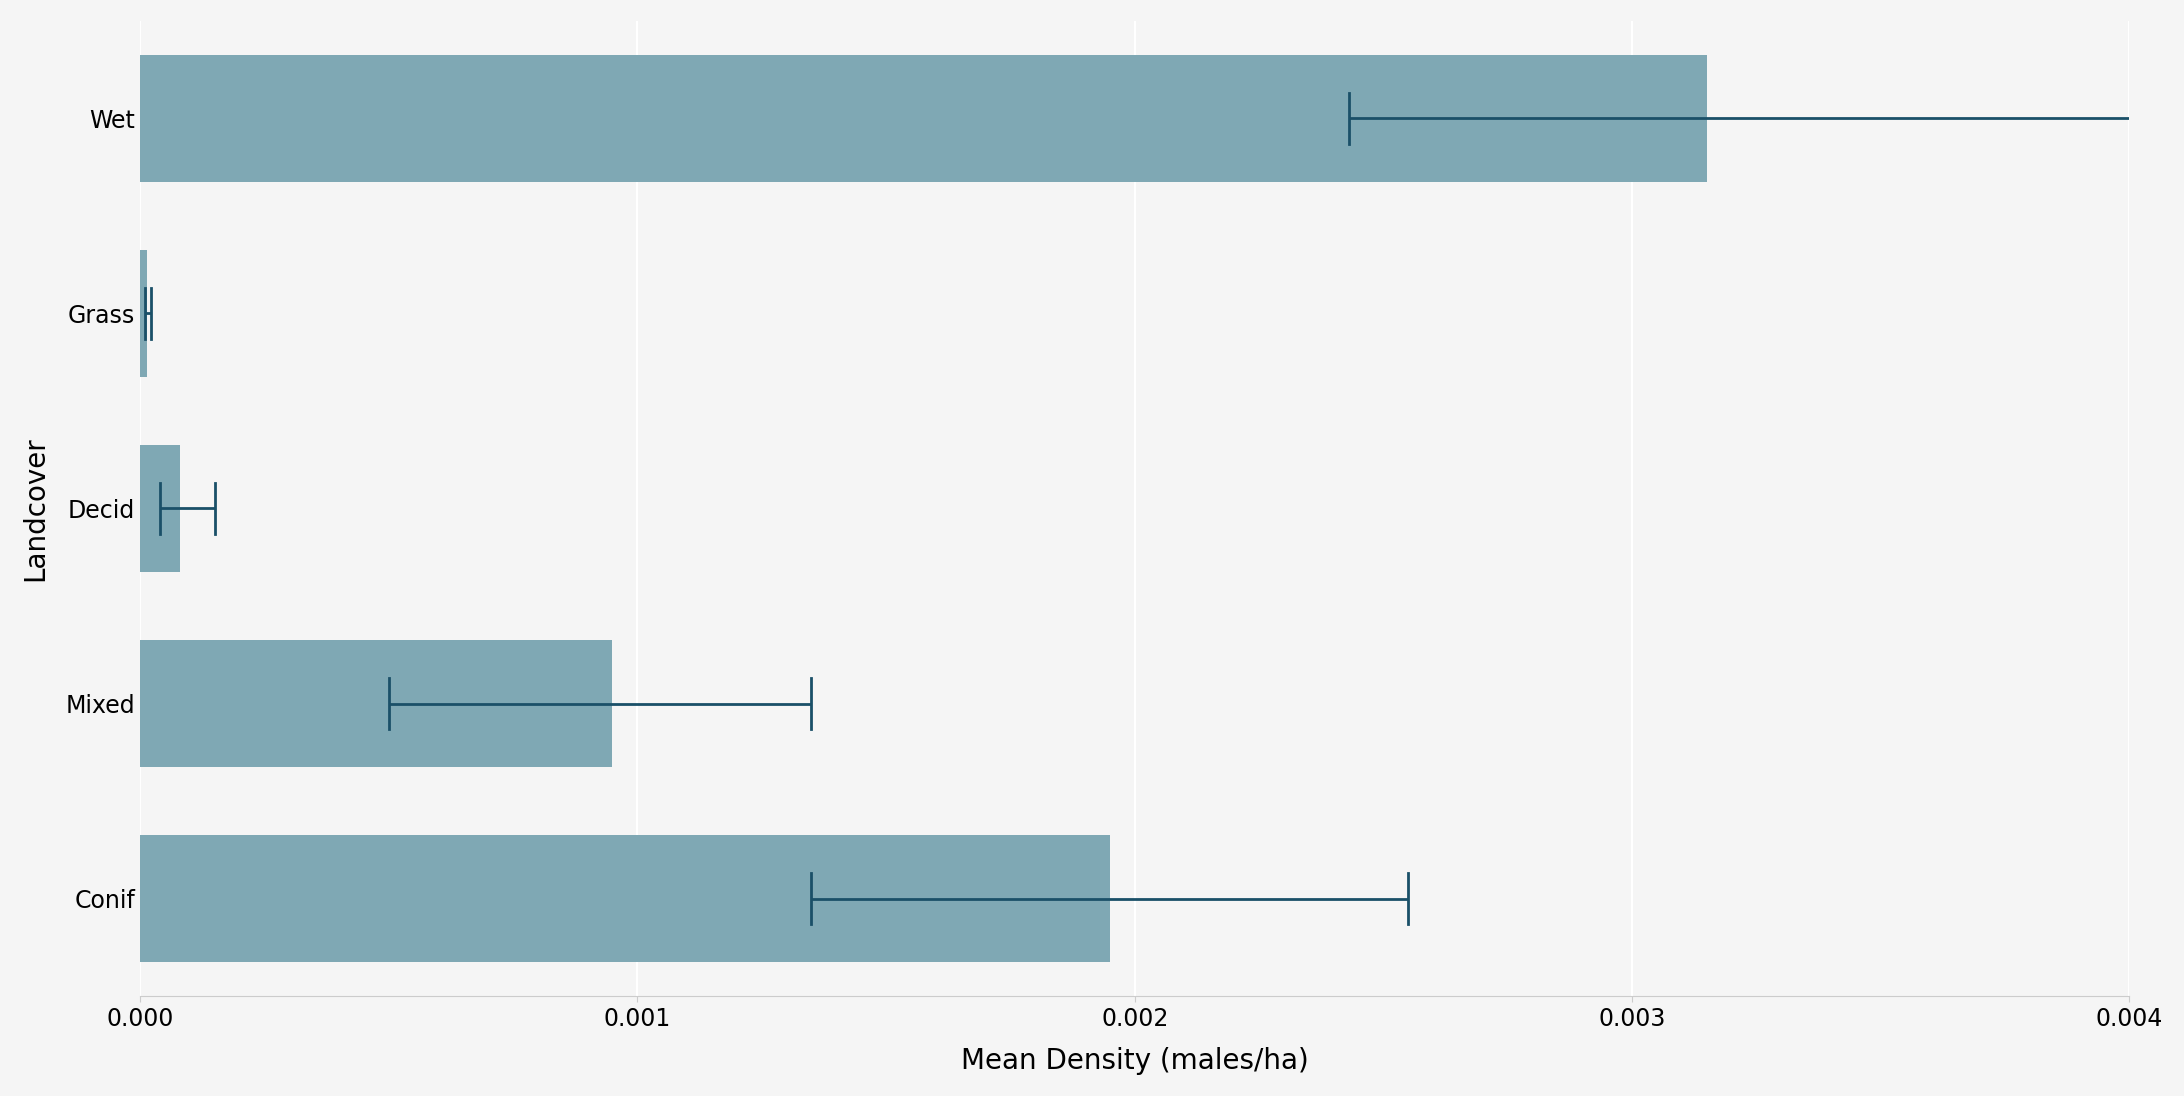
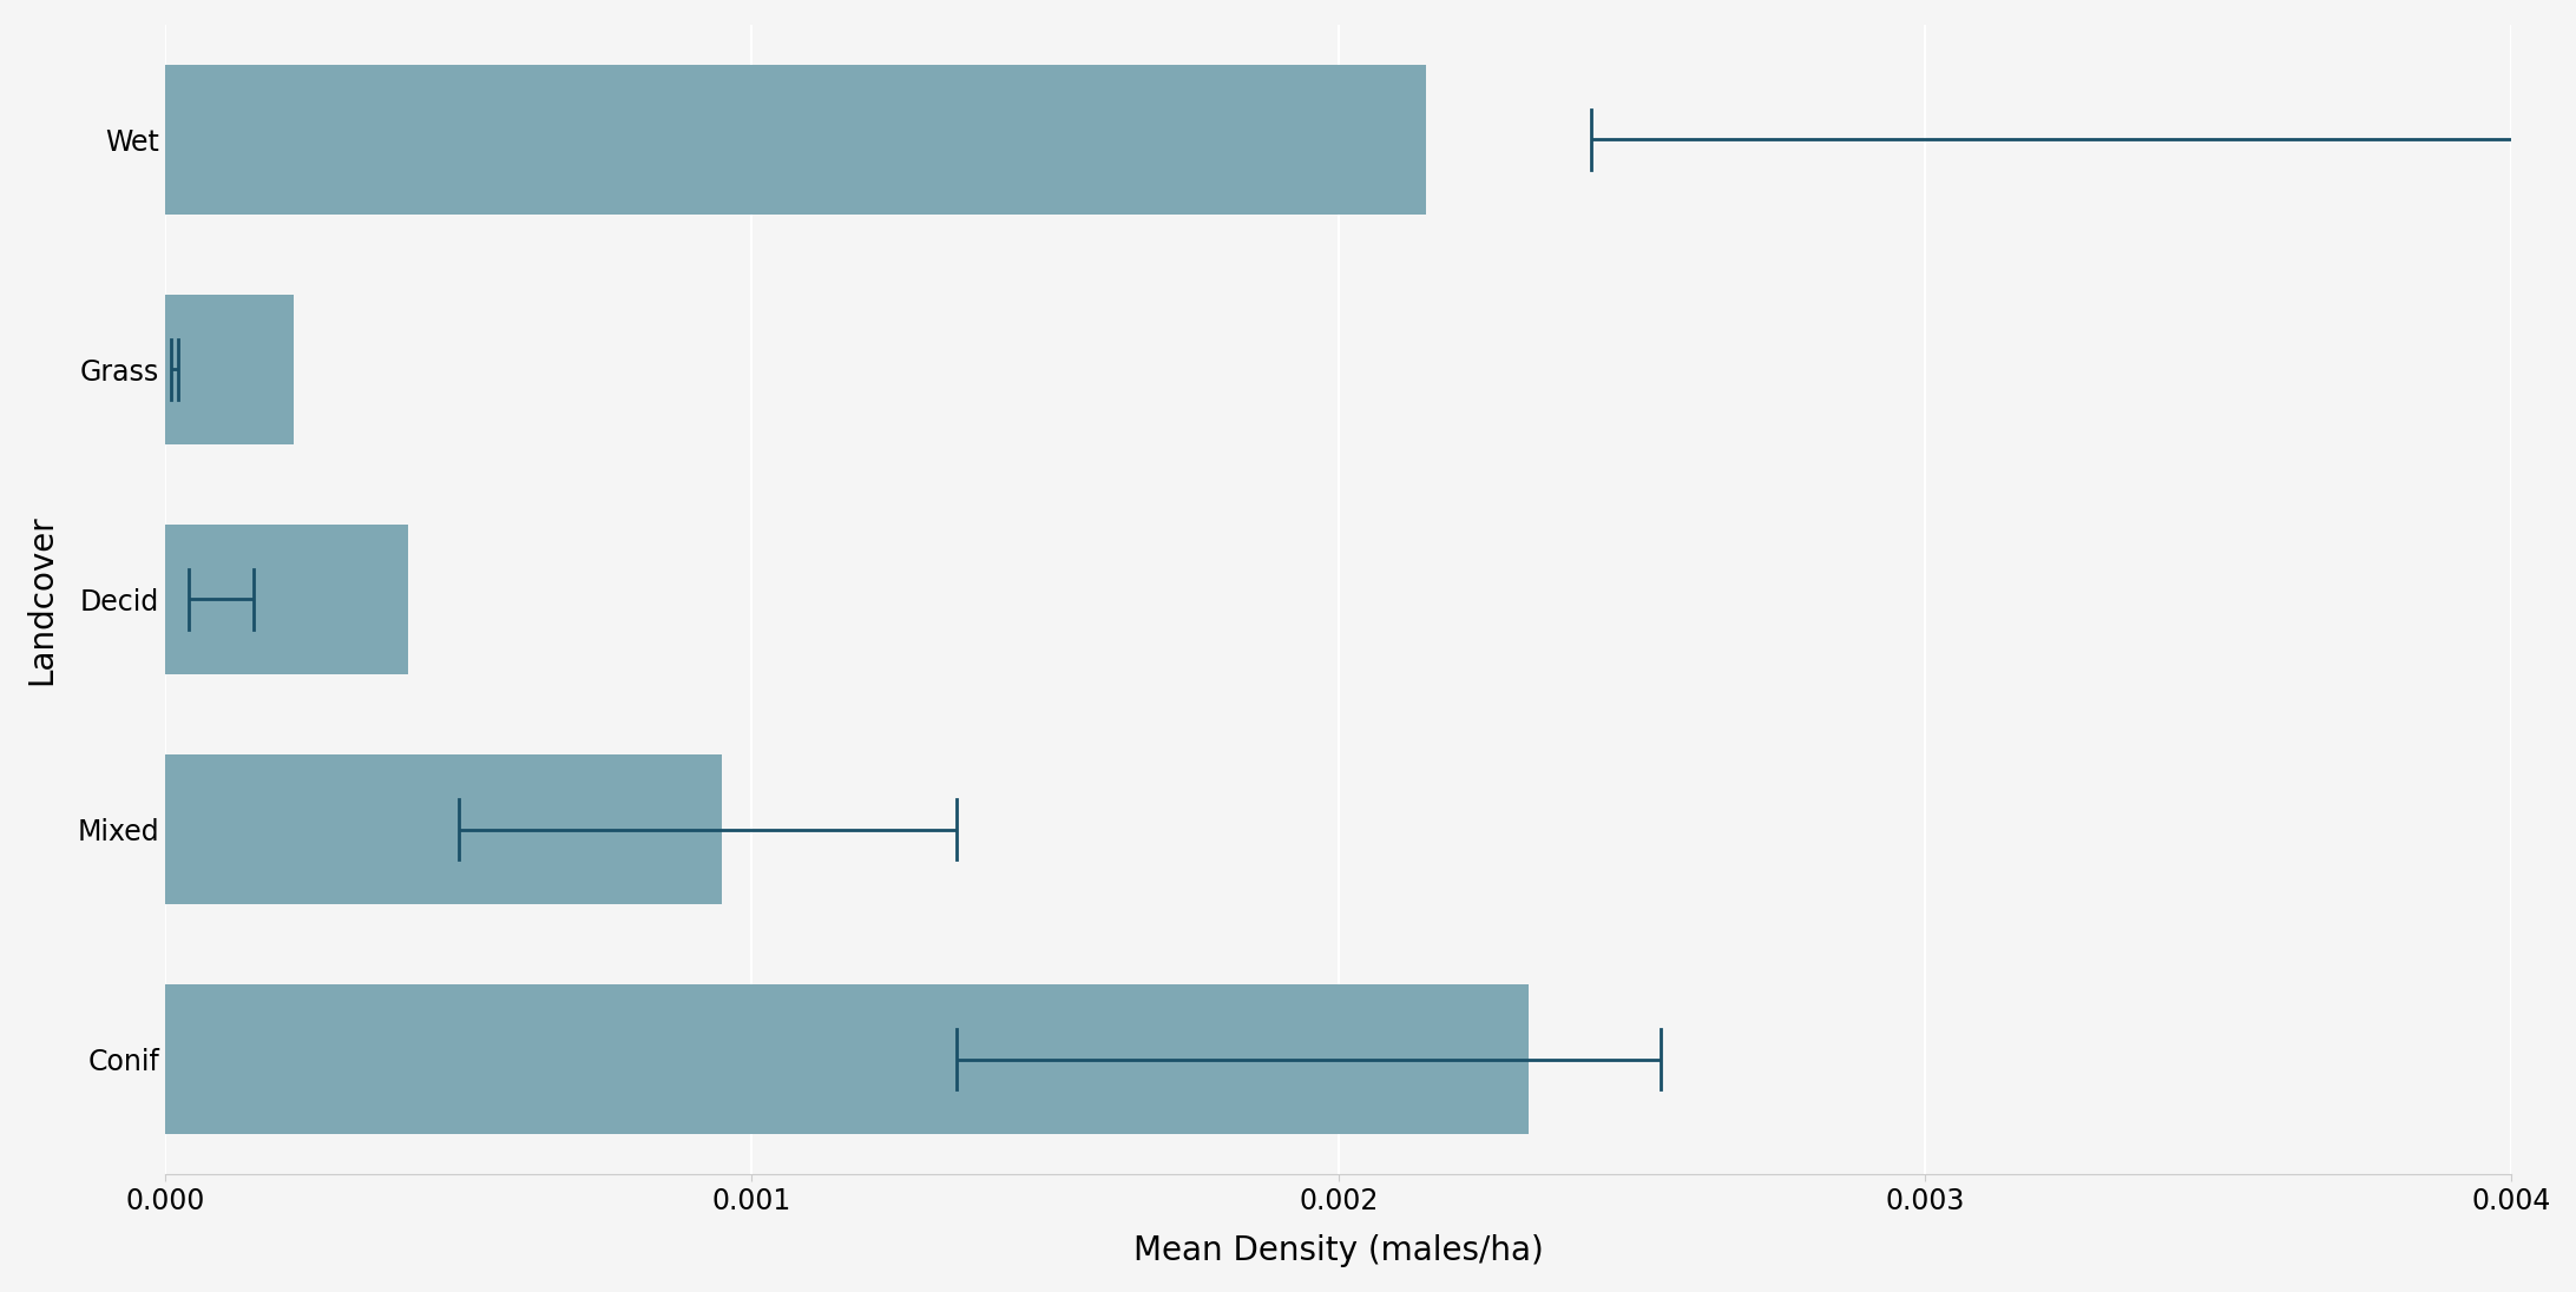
Wet: 0.003150 -> 0.002150
Grass: 0.000015 -> 0.000220
Decid: 0.000080 -> 0.000415
Conif: 0.001950 -> 0.002325
